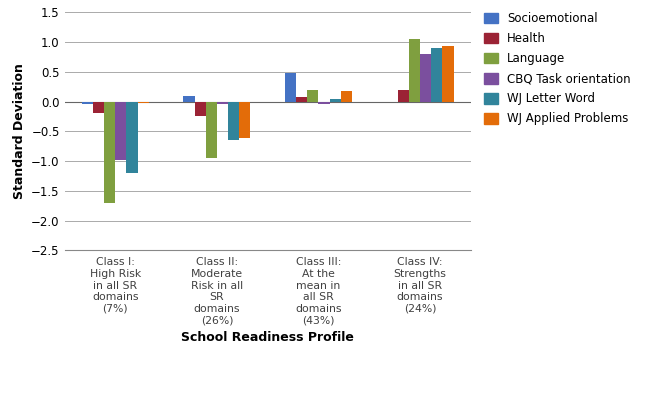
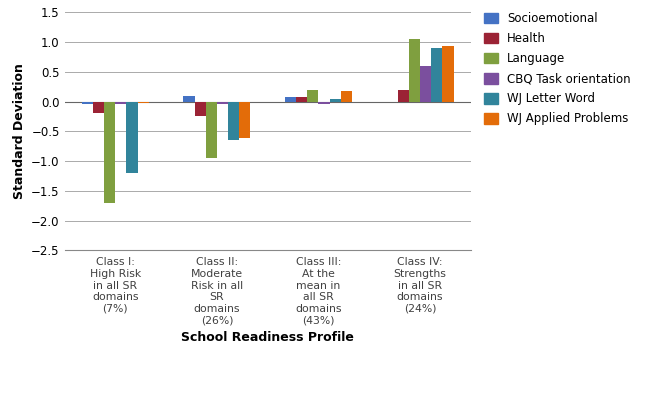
CBQ Task orientation/Class I: High Risk in all SR domains (7%): -0.98 -> -0.05
Socioemotional/Class III: At the mean in all SR domains (43%): 0.48 -> 0.08
CBQ Task orientation/Class IV: Strengths in all SR domains (24%): 0.80 -> 0.60
